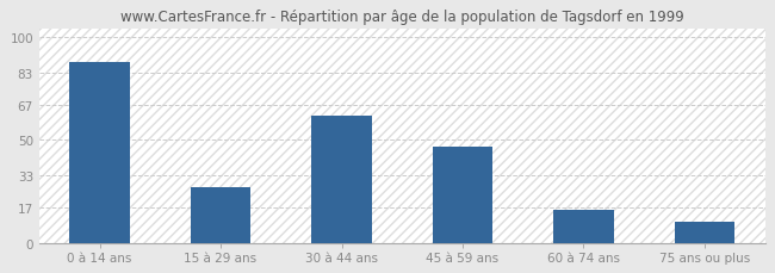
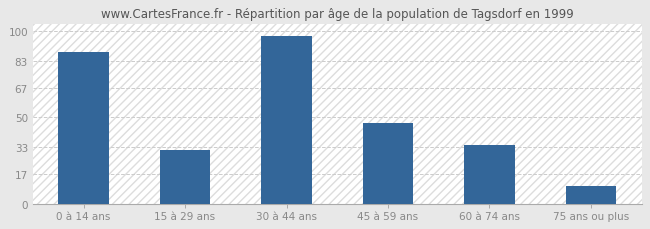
15 à 29 ans: 27 -> 31
30 à 44 ans: 62 -> 97
60 à 74 ans: 16 -> 34
